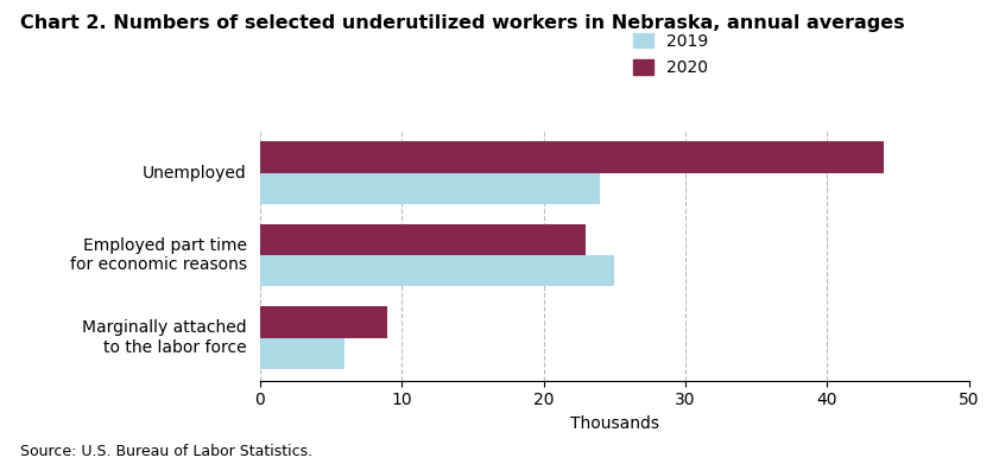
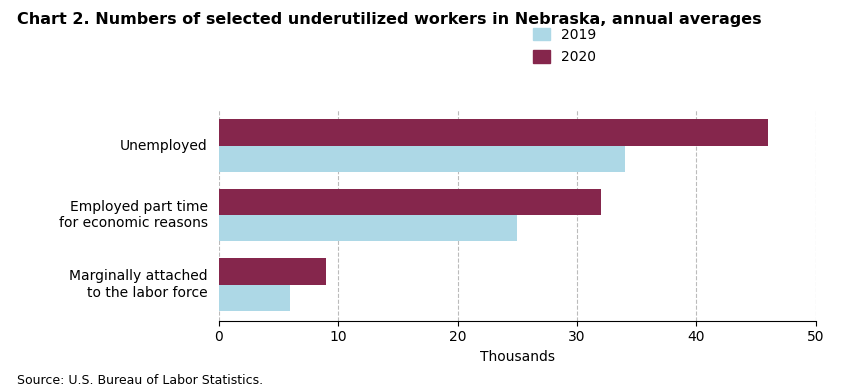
2020/Unemployed: 44 -> 46
2019/Unemployed: 24 -> 34
2020/Employed part time for economic reasons: 23 -> 32
